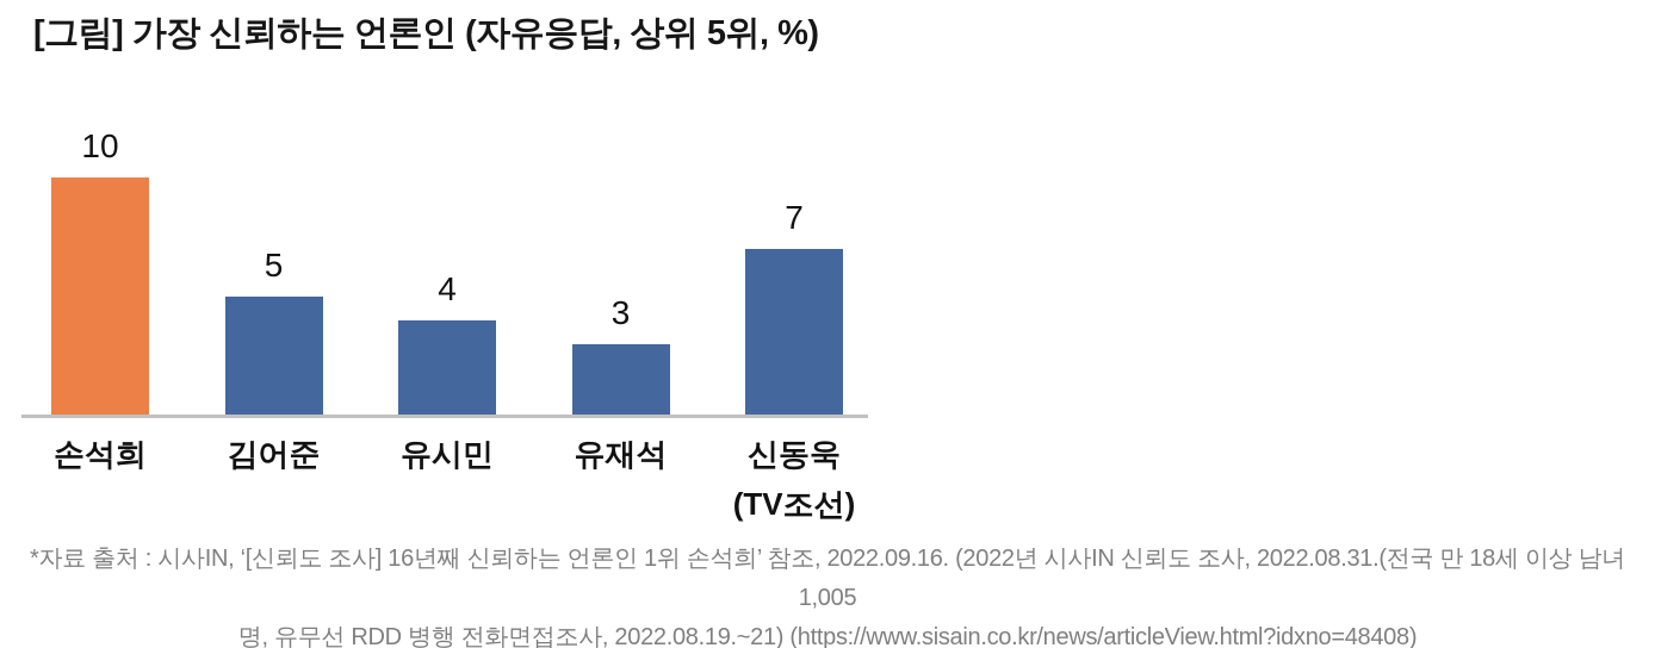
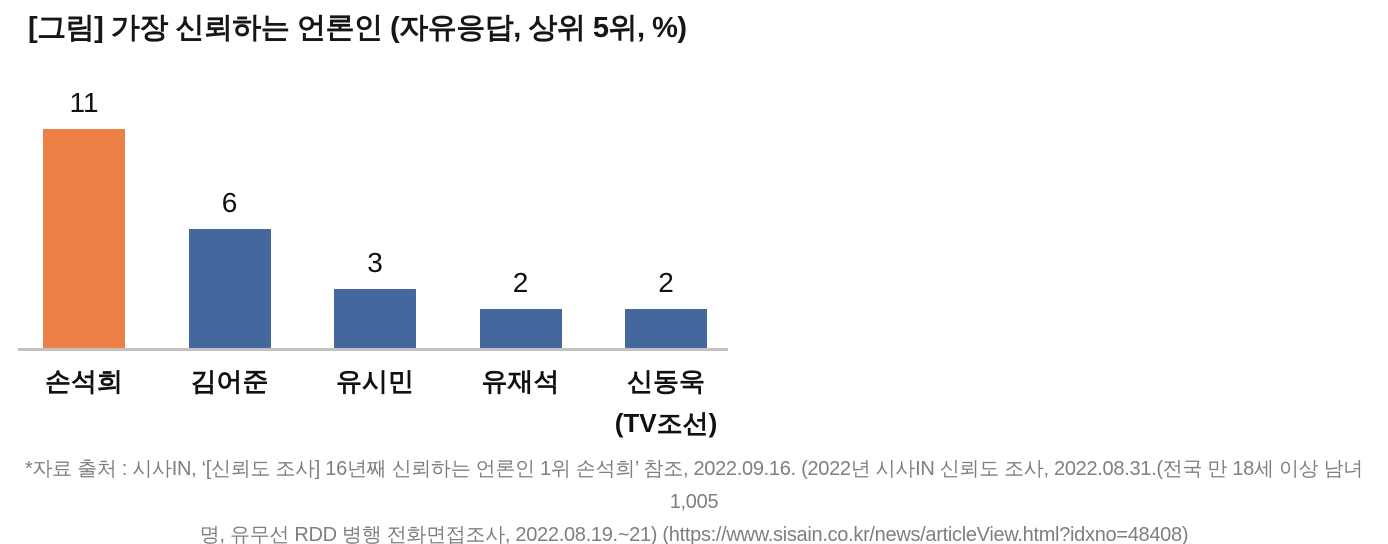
손석희: 10 -> 11
김어준: 5 -> 6
유시민: 4 -> 3
유재석: 3 -> 2
신동욱 (TV조선): 7 -> 2
